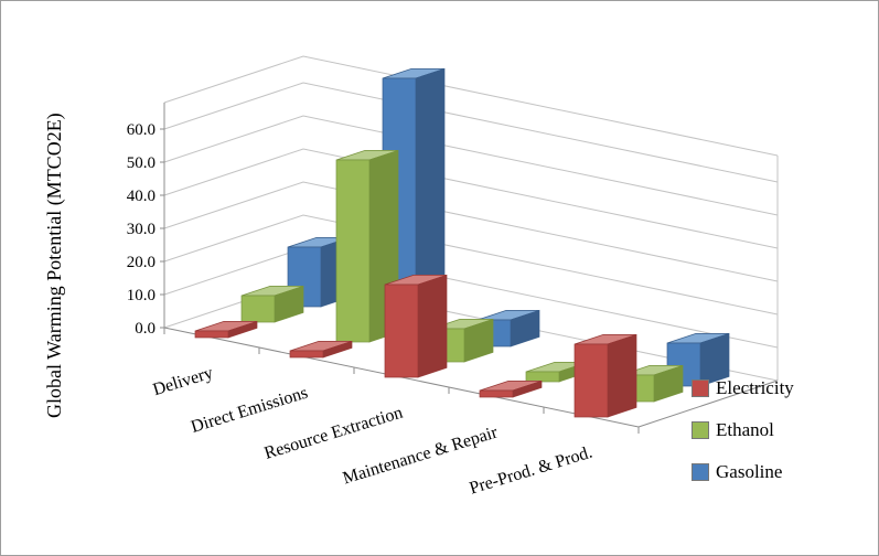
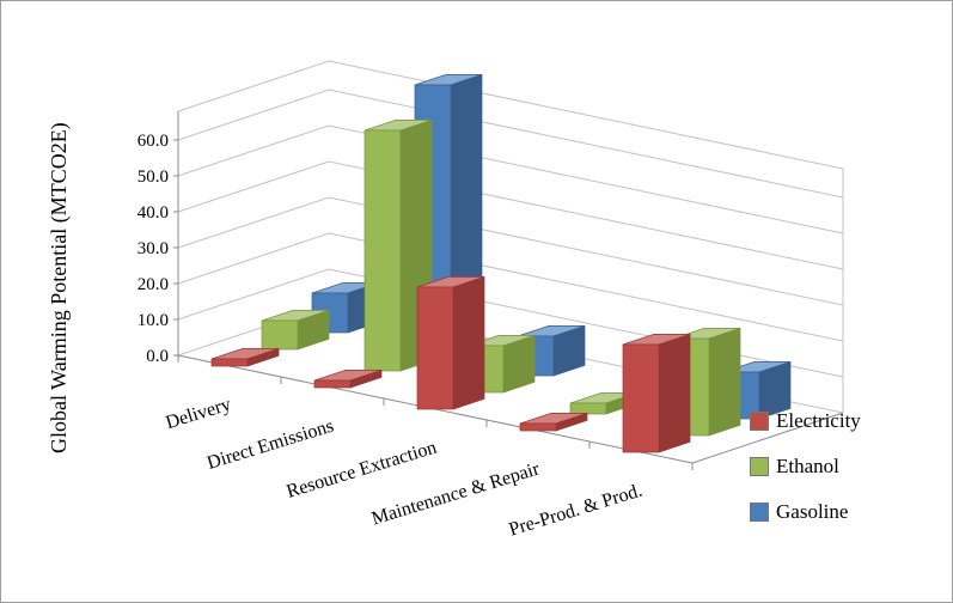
Gasoline/Delivery: 18 -> 11
Ethanol/Direct Emissions: 55 -> 67
Electricity/Resource Extraction: 28 -> 34
Ethanol/Resource Extraction: 10 -> 13
Gasoline/Resource Extraction: 8 -> 11
Electricity/Pre-Prod. & Prod.: 22 -> 30
Ethanol/Pre-Prod. & Prod.: 8 -> 27
